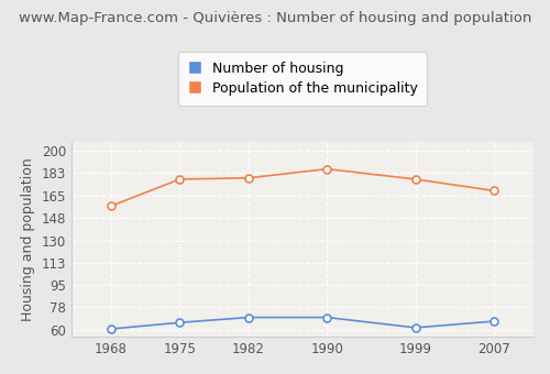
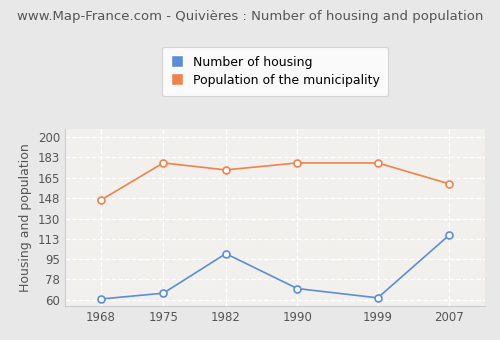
Population of the municipality/1968: 157 -> 146
Number of housing/1982: 70 -> 100
Population of the municipality/1982: 179 -> 172
Population of the municipality/1990: 186 -> 178
Number of housing/2007: 67 -> 116
Population of the municipality/2007: 169 -> 160
